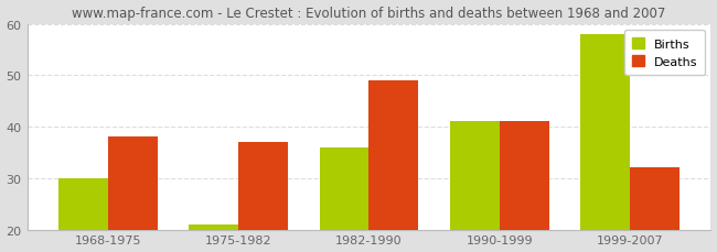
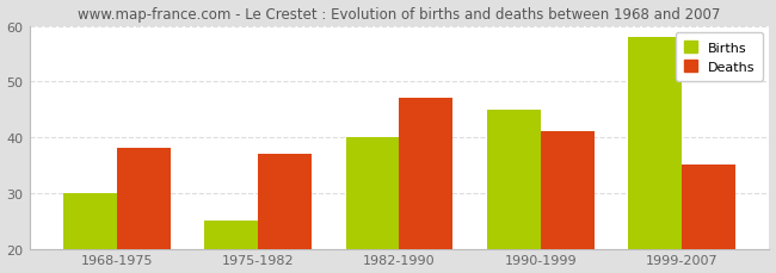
Births/1975-1982: 21 -> 25
Births/1982-1990: 36 -> 40
Deaths/1982-1990: 49 -> 47
Births/1990-1999: 41 -> 45
Deaths/1999-2007: 32 -> 35
